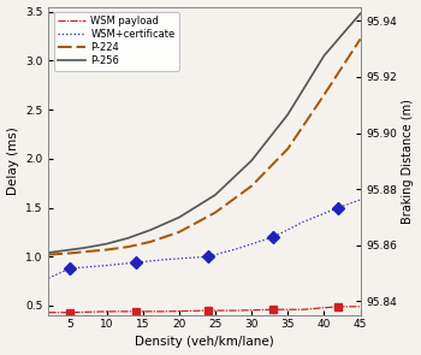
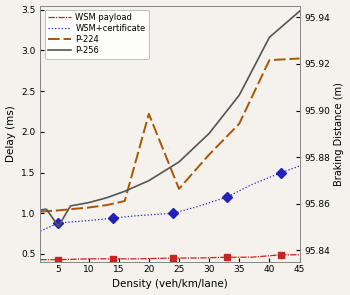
P-256/5: 1.07 -> 0.84
P-224/20: 1.25 -> 2.22
P-224/25: 1.45 -> 1.30
P-224/40: 2.65 -> 2.88
P-256/40: 3.05 -> 3.16
P-224/45: 3.22 -> 2.90
